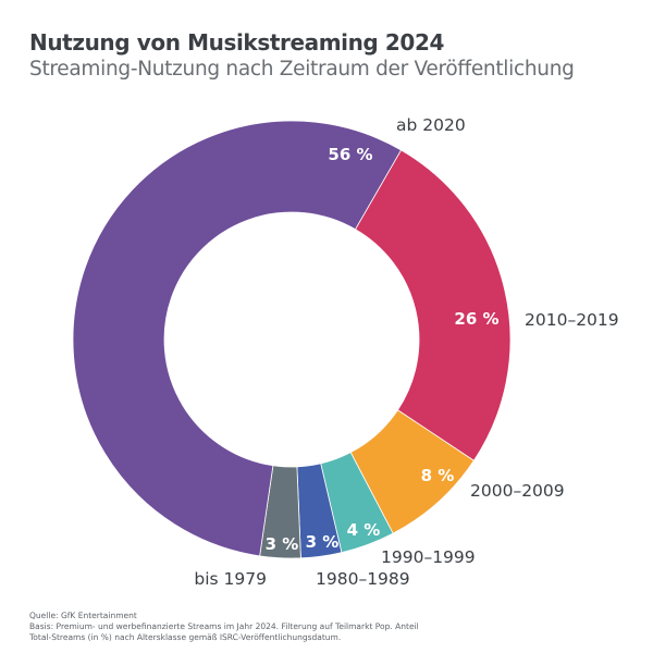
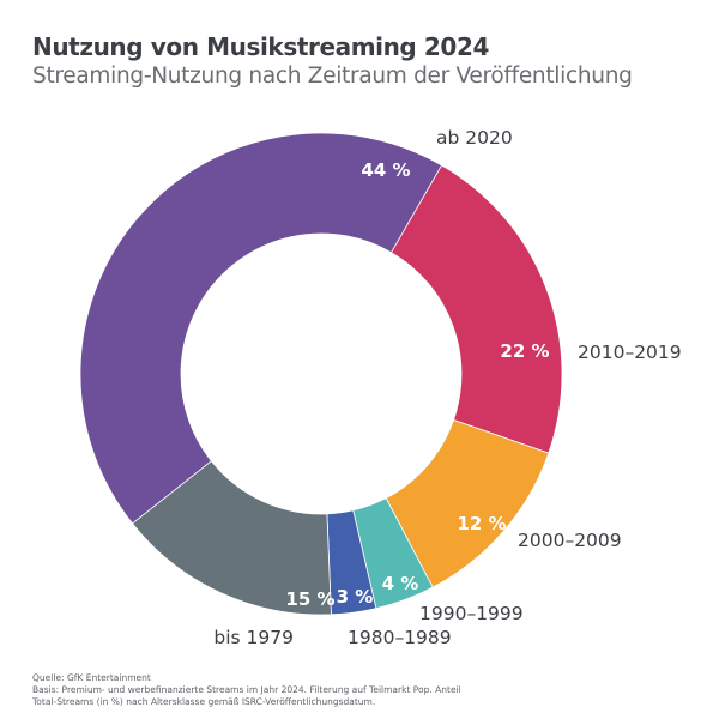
2010–2019: 26 -> 22
2000–2009: 8 -> 12
bis 1979: 3 -> 15
ab 2020: 56 -> 44
